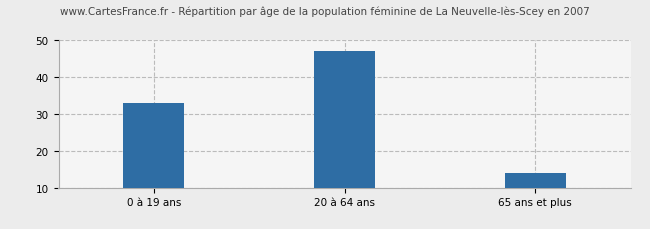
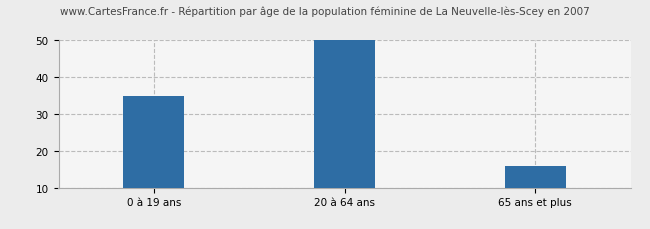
0 à 19 ans: 33 -> 35
20 à 64 ans: 47 -> 50
65 ans et plus: 14 -> 16
